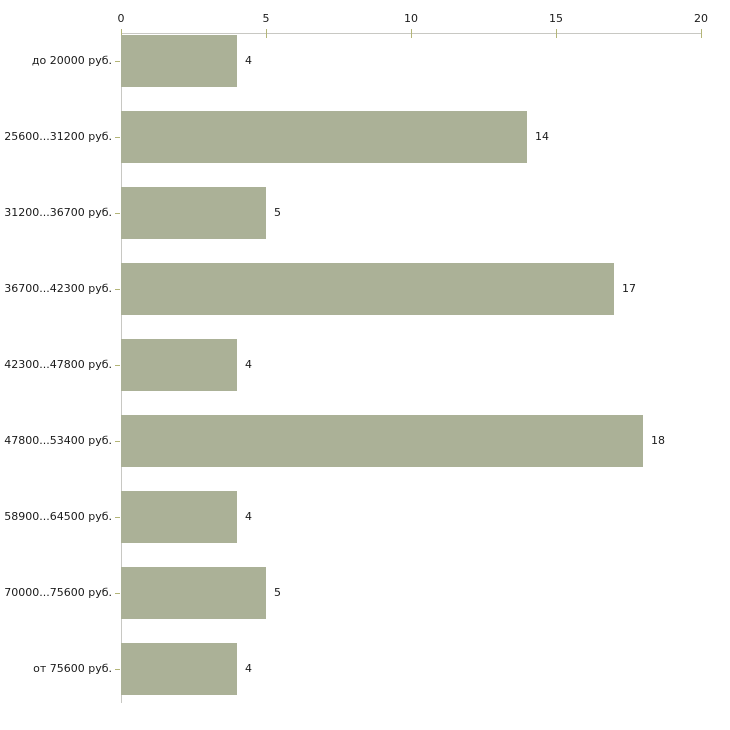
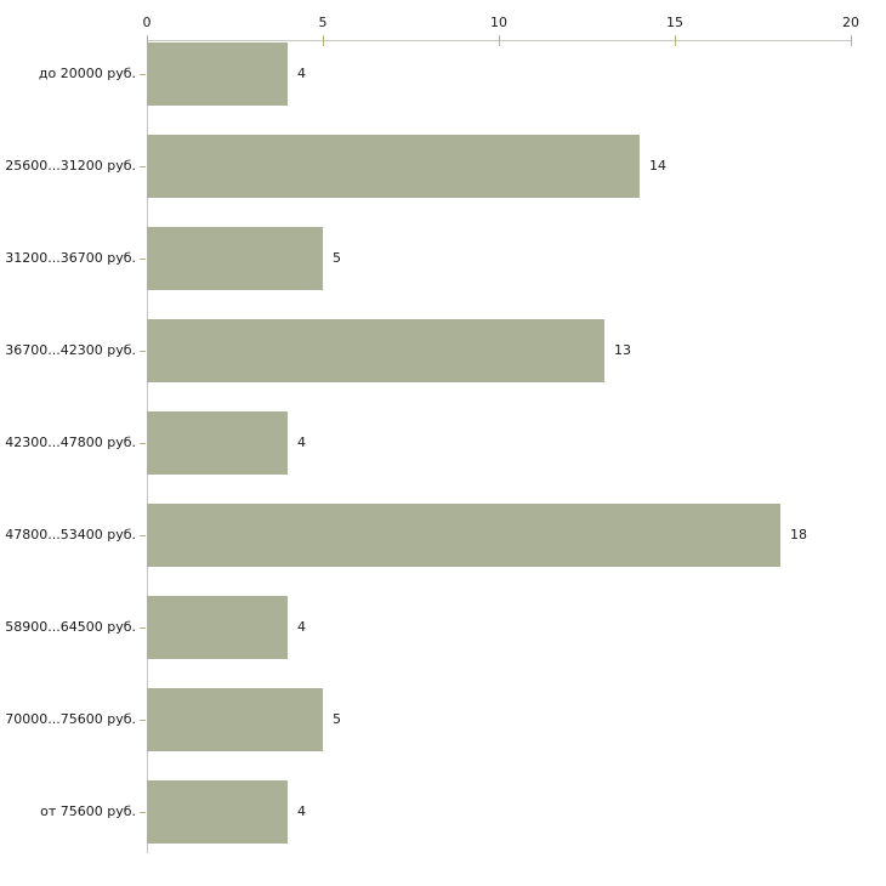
36700...42300 руб.: 17 -> 13
